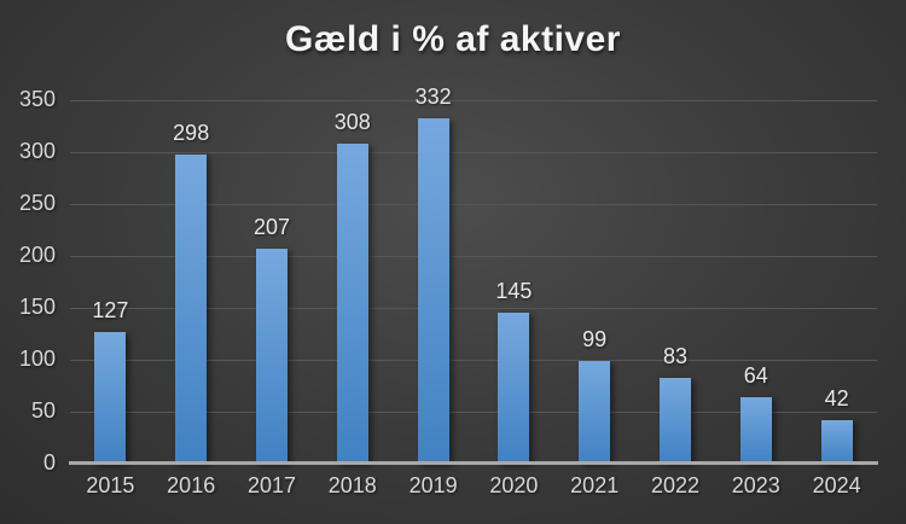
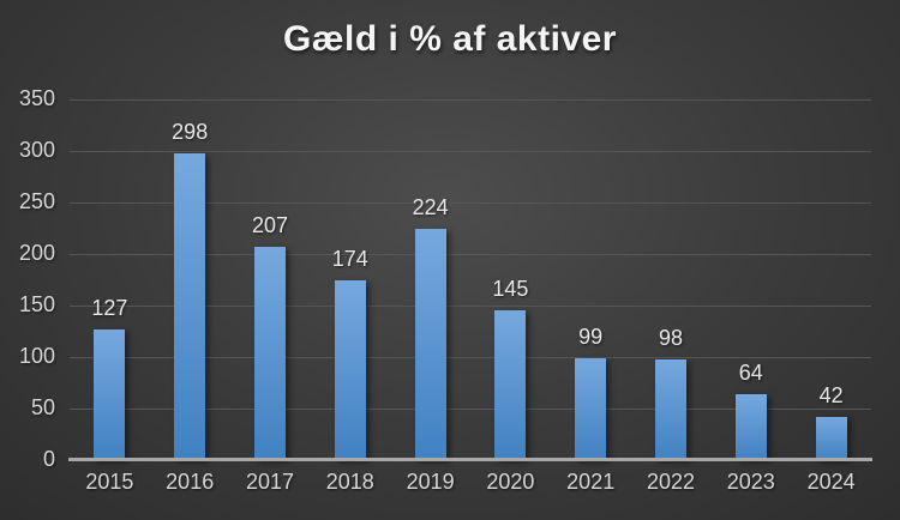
2018: 308 -> 174
2019: 332 -> 224
2022: 83 -> 98
